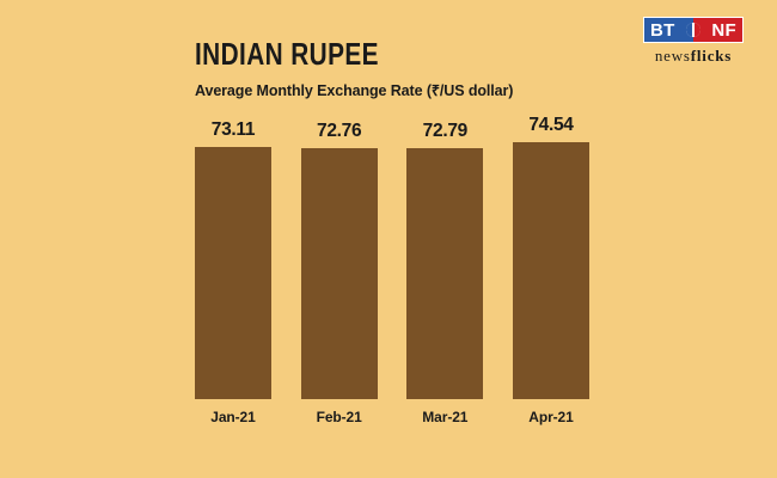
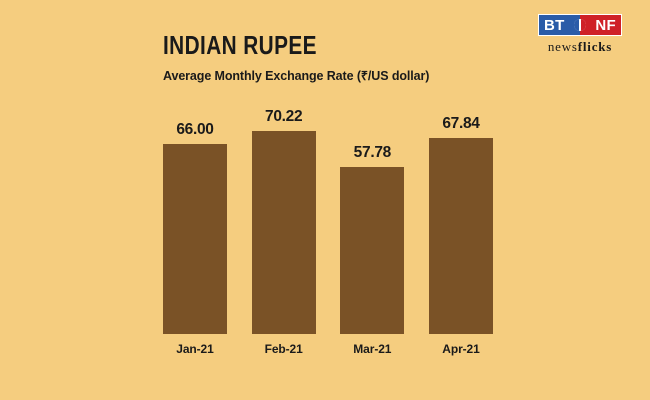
Jan-21: 73.11 -> 66.00
Feb-21: 72.76 -> 70.22
Mar-21: 72.79 -> 57.78
Apr-21: 74.54 -> 67.84
